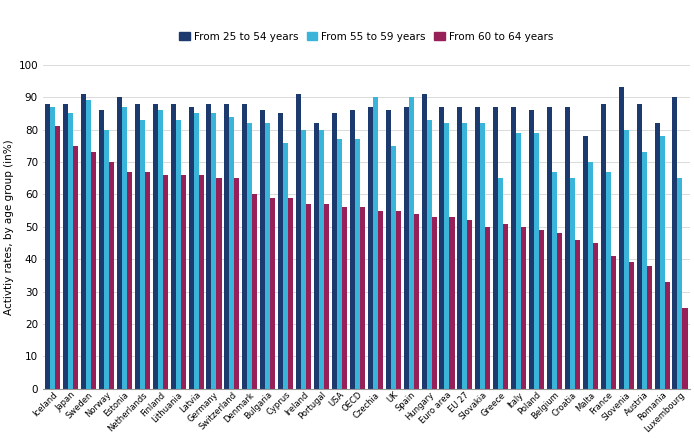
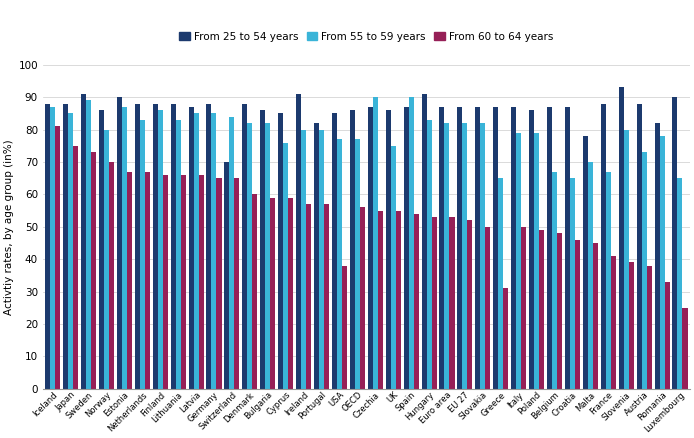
From 25 to 54 years/Switzerland: 88 -> 70
From 60 to 64 years/USA: 56 -> 38
From 60 to 64 years/Greece: 51 -> 31
